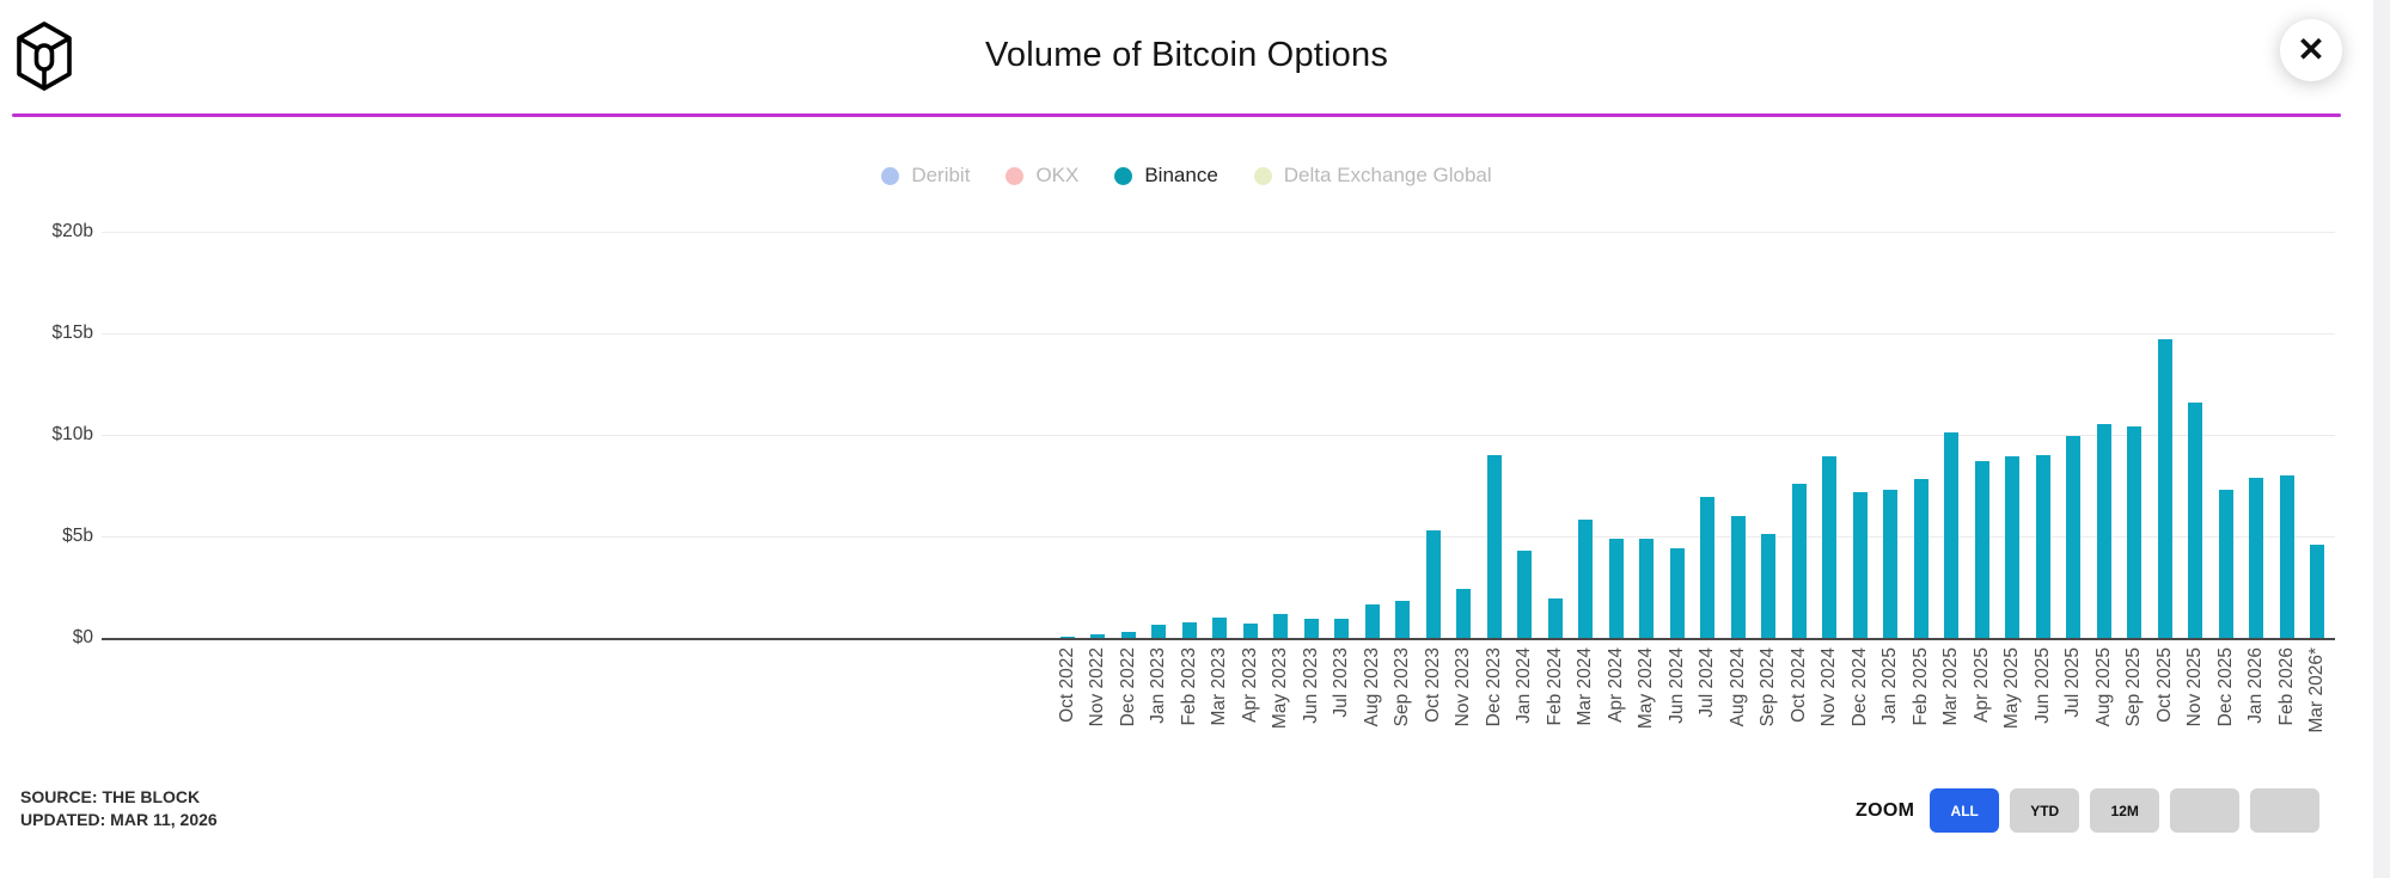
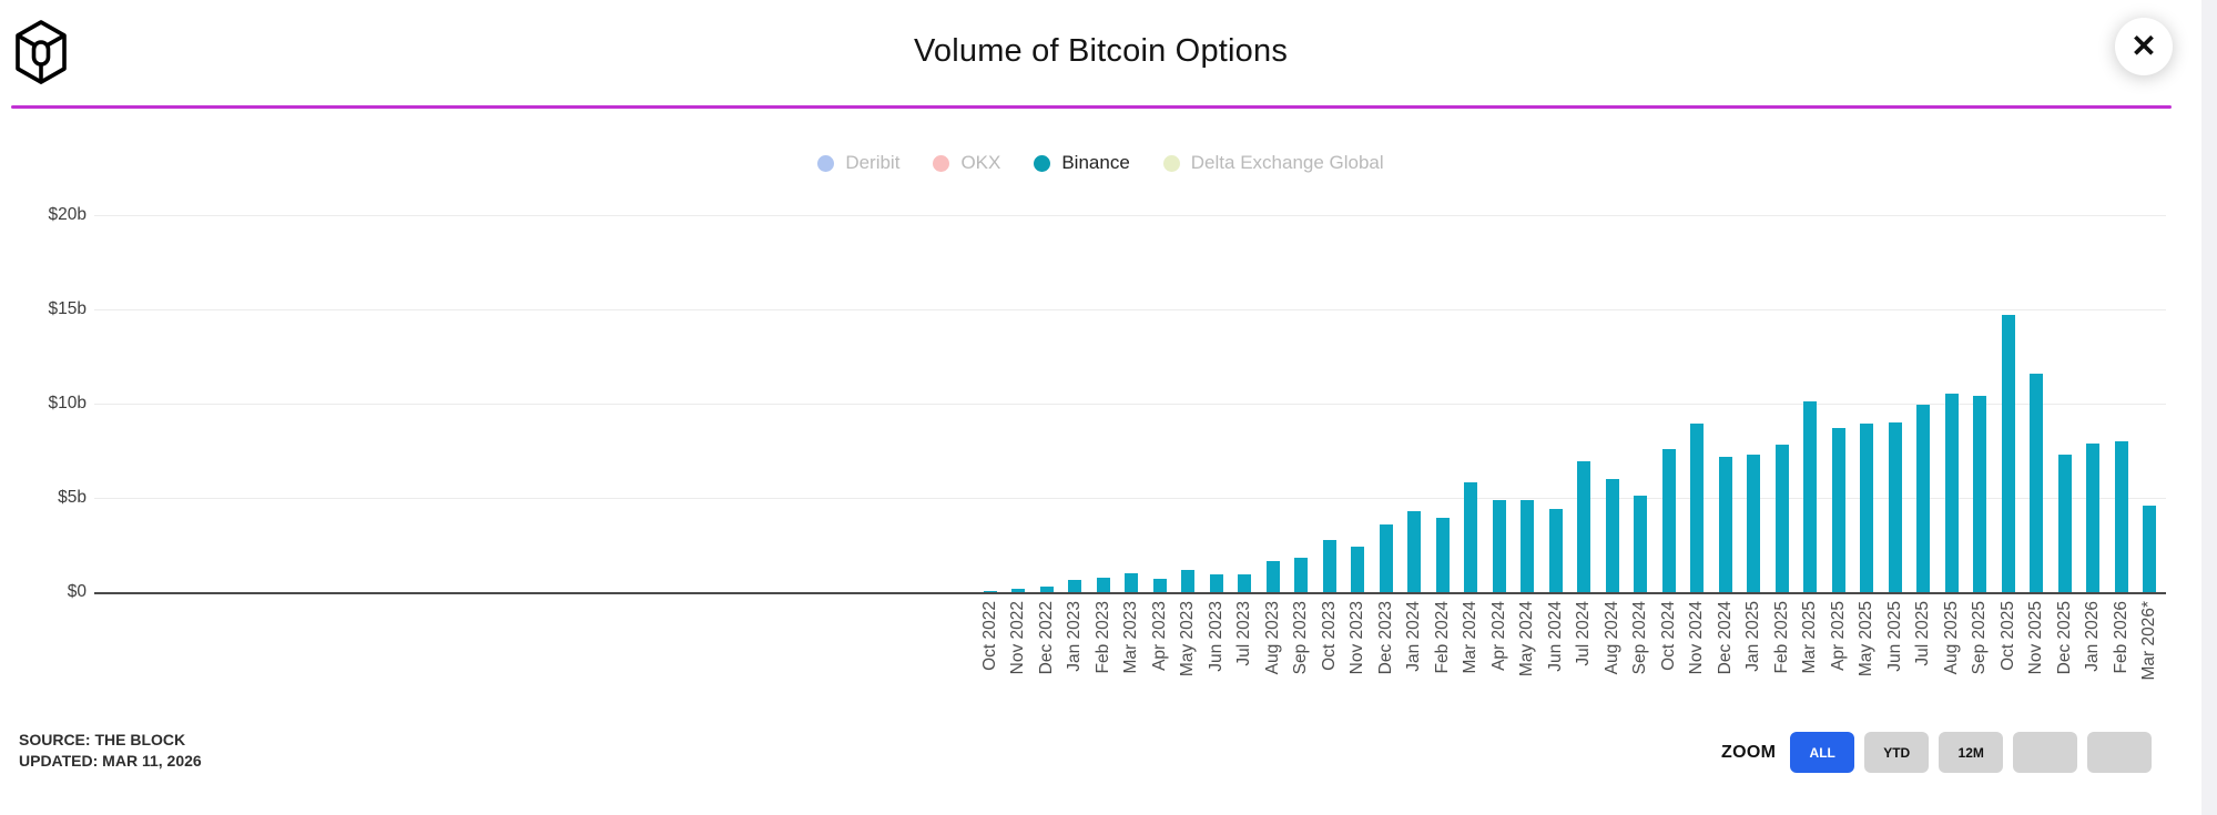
Oct 2023: $5.3b -> $2.8b
Dec 2023: $9.0b -> $3.5b
Feb 2024: $1.9b -> $3.9b
